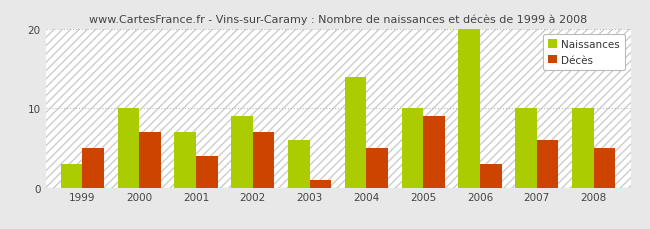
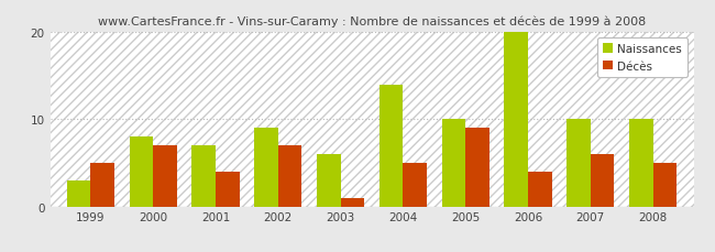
Naissances/2000: 10 -> 8
Décès/2006: 3 -> 4
